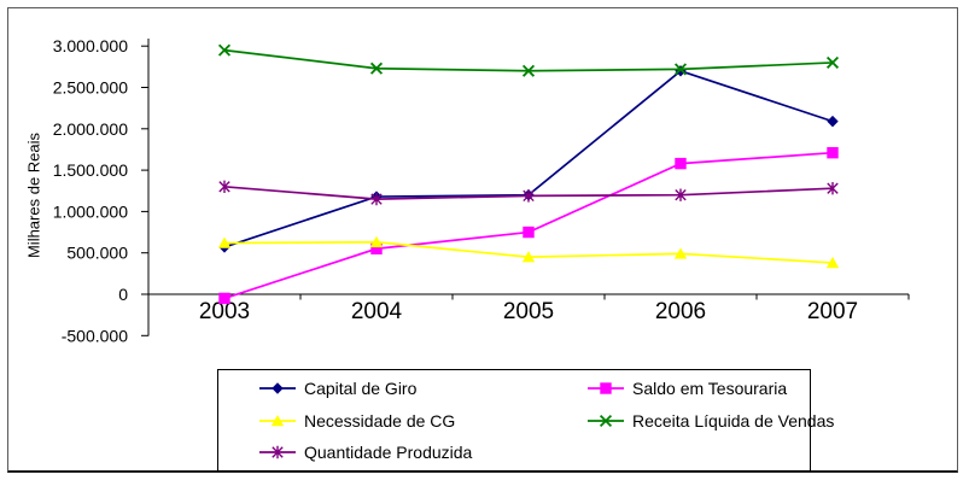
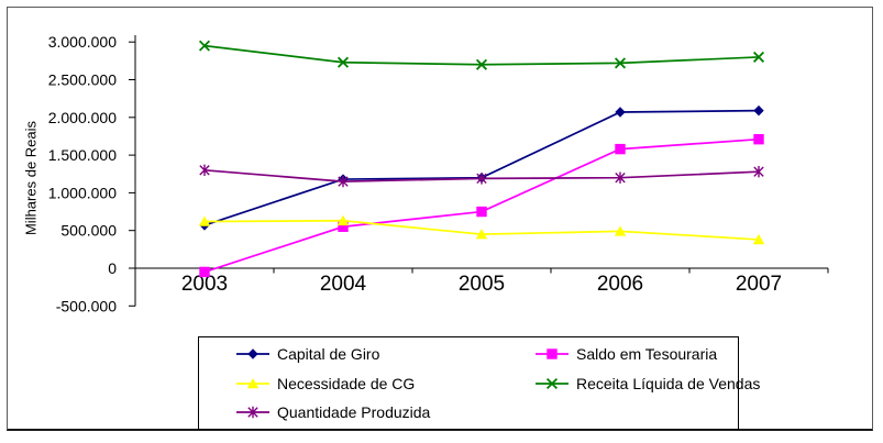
Capital de Giro/2006: 2700000 -> 2100000
